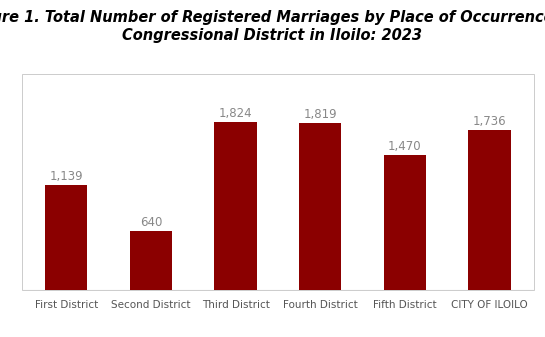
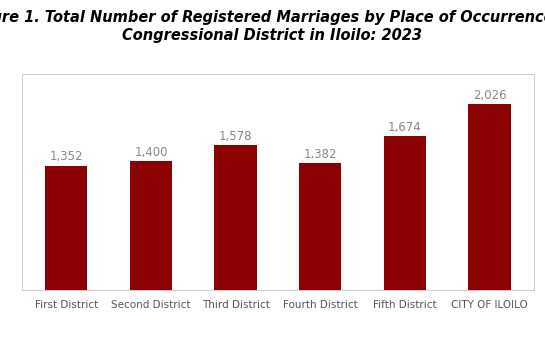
First District: 1,139 -> 1,352
Second District: 640 -> 1,400
Third District: 1,824 -> 1,578
Fourth District: 1,819 -> 1,382
Fifth District: 1,470 -> 1,674
CITY OF ILOILO: 1,736 -> 2,026
